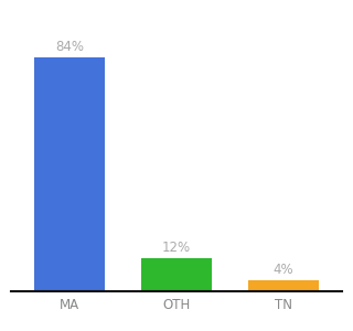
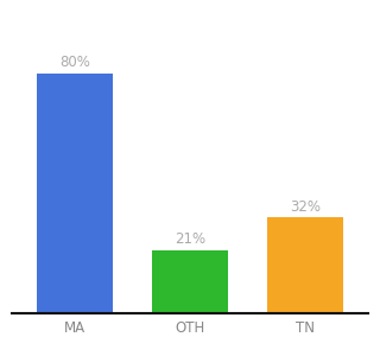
MA: 84% -> 80%
OTH: 12% -> 21%
TN: 4% -> 32%
